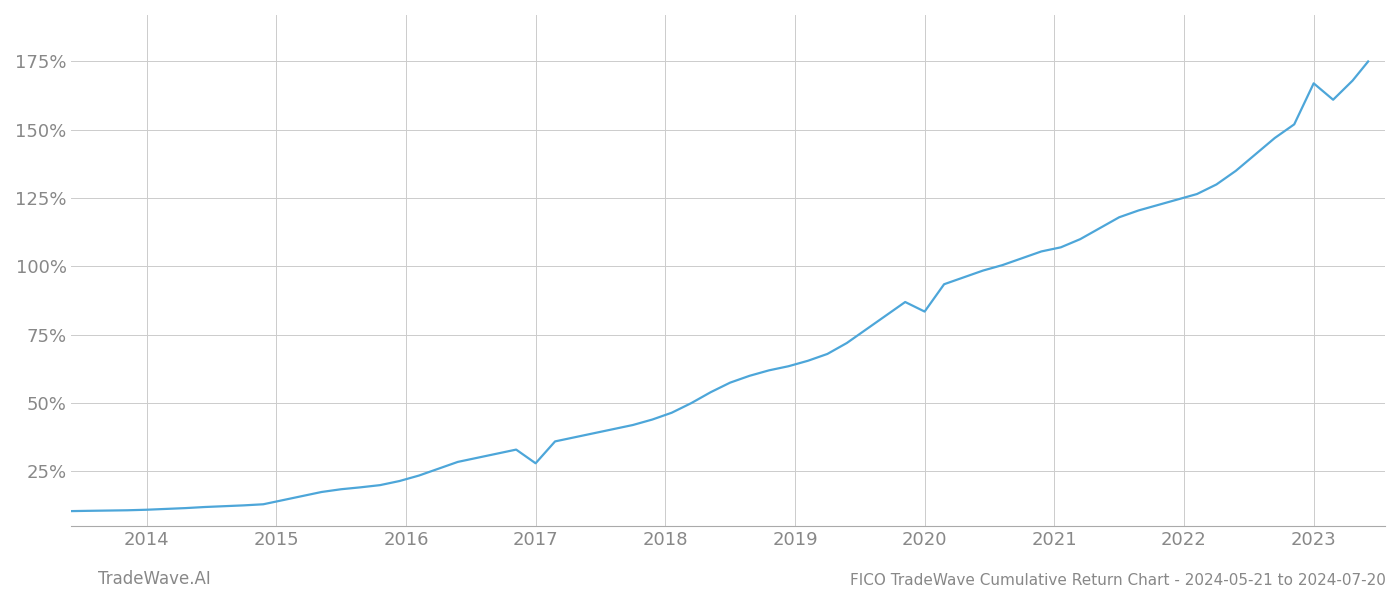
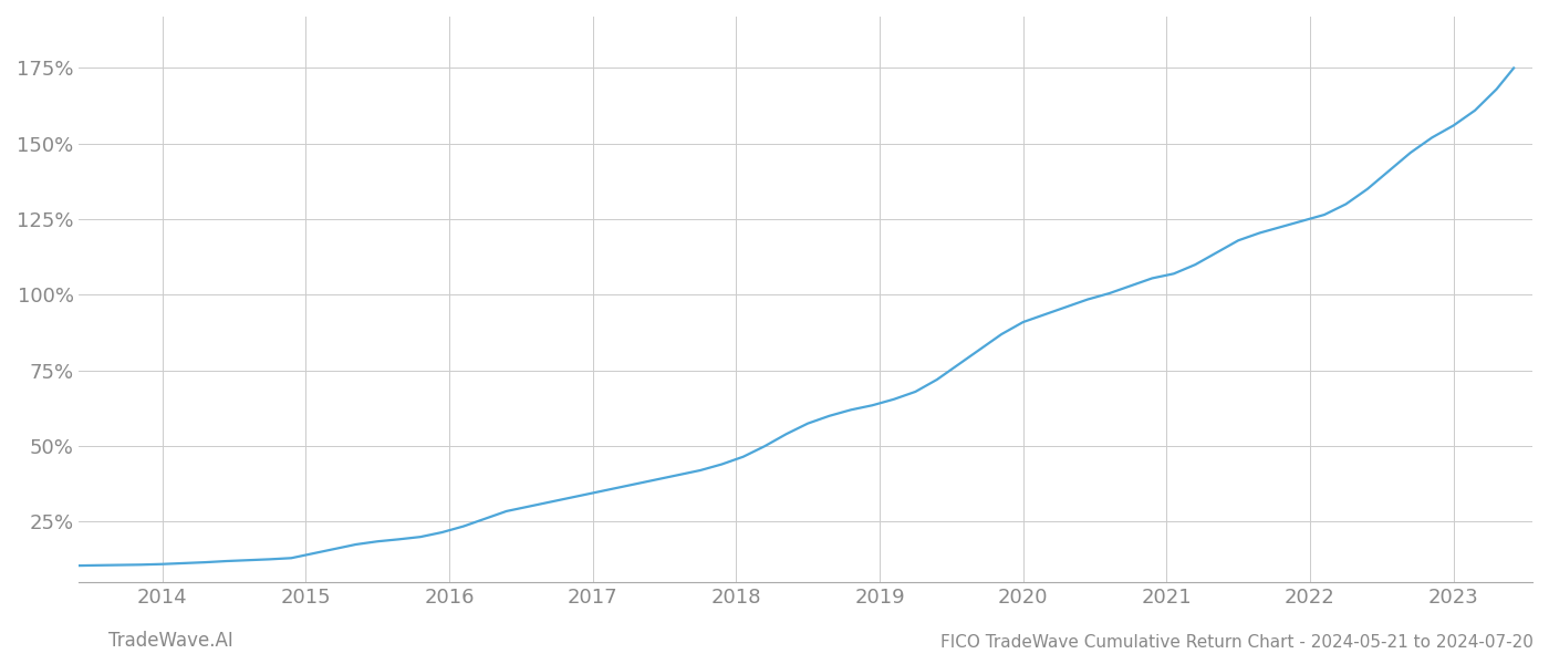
2017: 28.0% -> 34.5%
2020: 83.5% -> 91.0%
2023: 167.0% -> 156.0%
